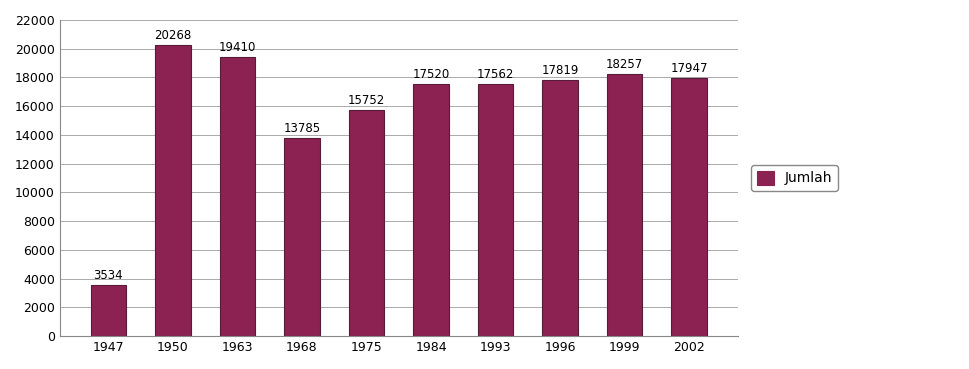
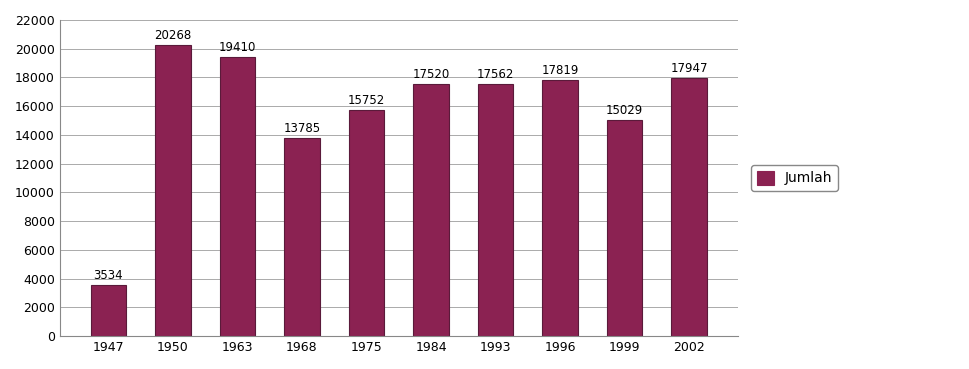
1999: 18257 -> 15029
